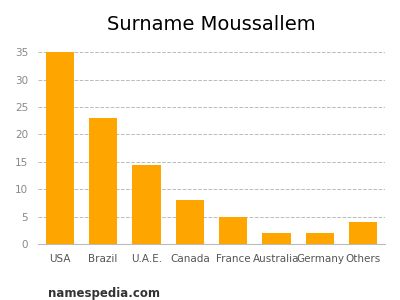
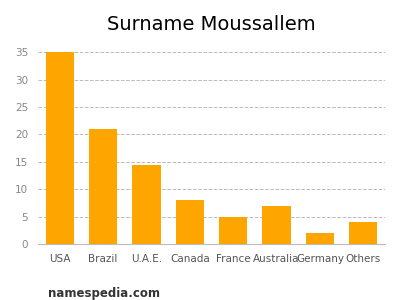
Brazil: 23.0 -> 21.0
Australia: 2.0 -> 7.0
